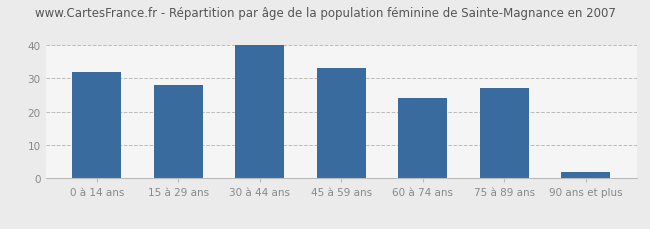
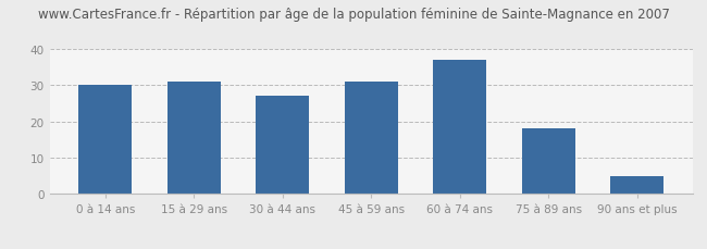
0 à 14 ans: 32 -> 30
15 à 29 ans: 28 -> 31
30 à 44 ans: 40 -> 27
45 à 59 ans: 33 -> 31
60 à 74 ans: 24 -> 37
75 à 89 ans: 27 -> 18
90 ans et plus: 2 -> 5
